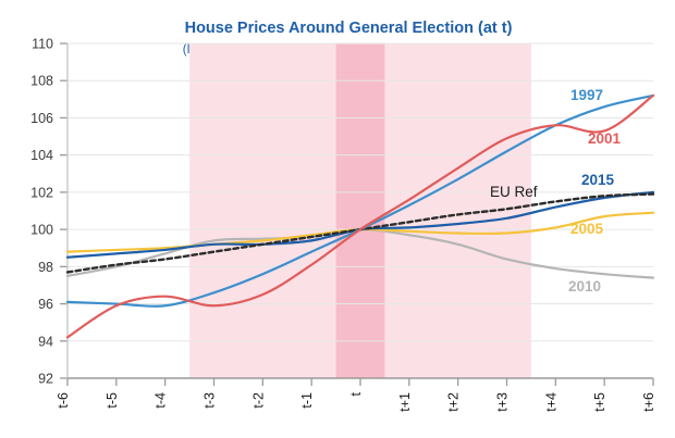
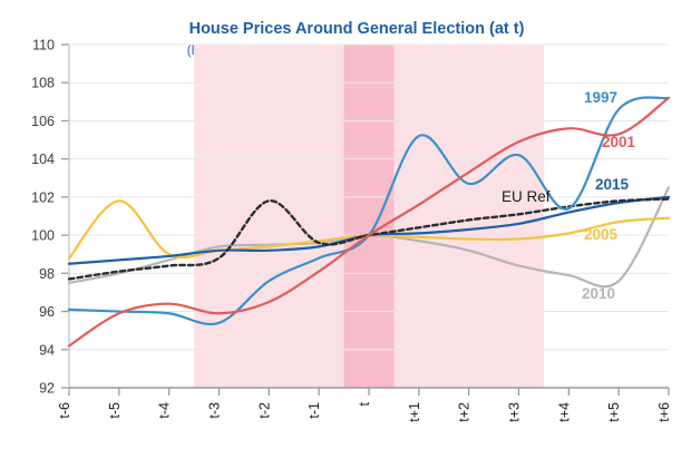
2005/t-5: 98.9 -> 101.8
1997/t-3: 96.6 -> 95.4
EU Ref/t-2: 99.2 -> 101.8
1997/t+1: 101.3 -> 105.2
1997/t+4: 105.6 -> 101.4
2010/t+6: 97.4 -> 102.5
